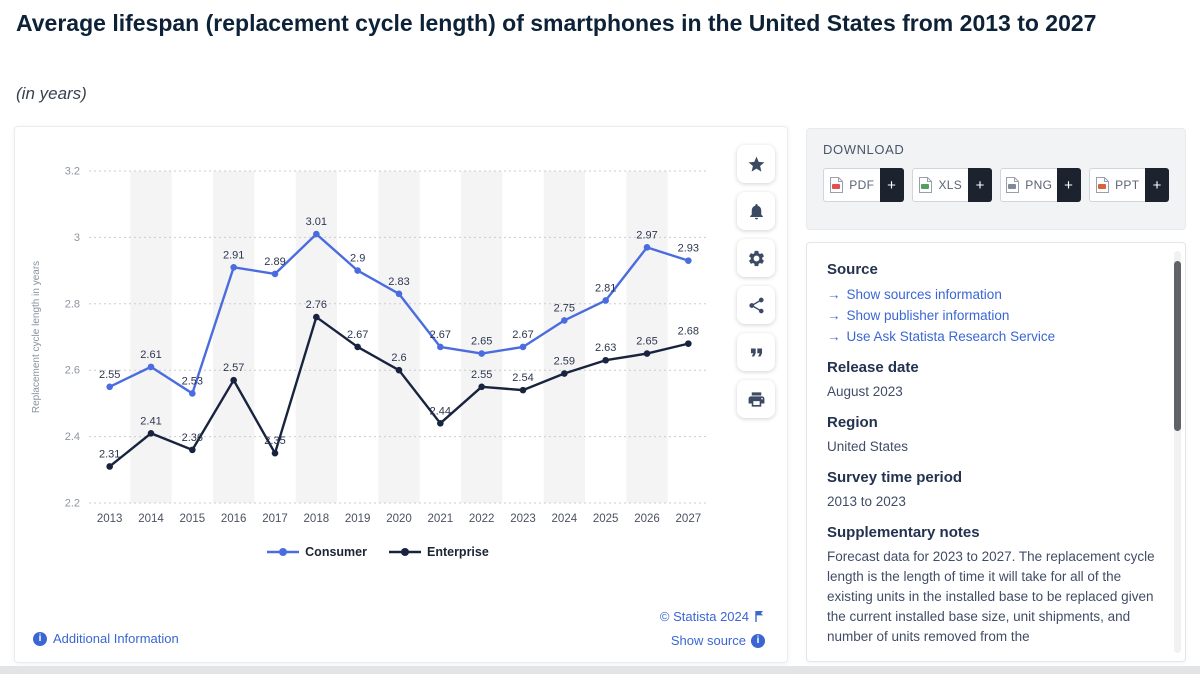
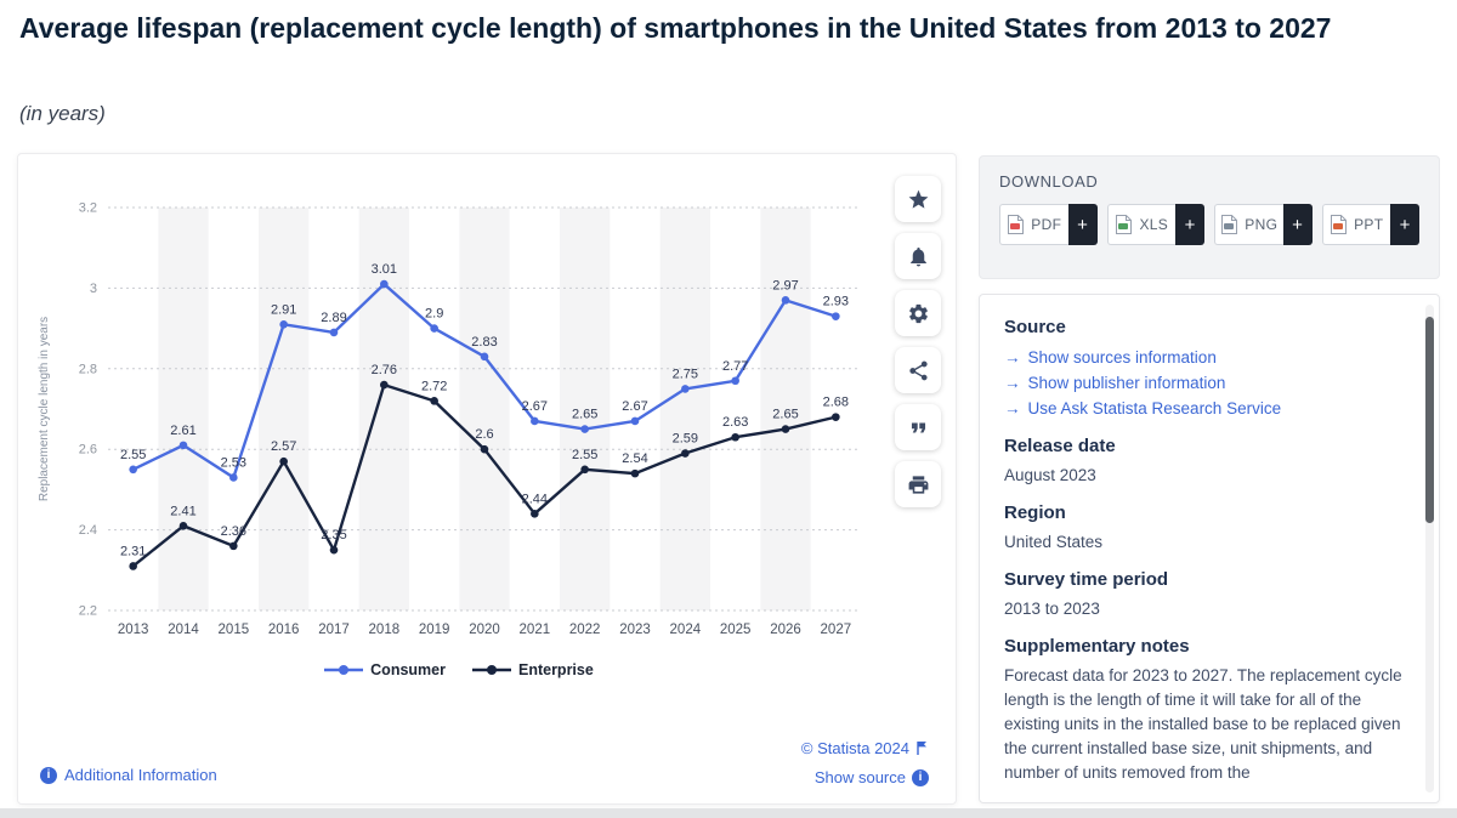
Enterprise/2019: 2.67 -> 2.72
Consumer/2025: 2.81 -> 2.77
